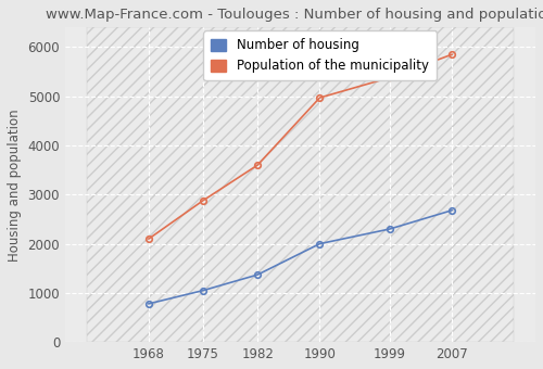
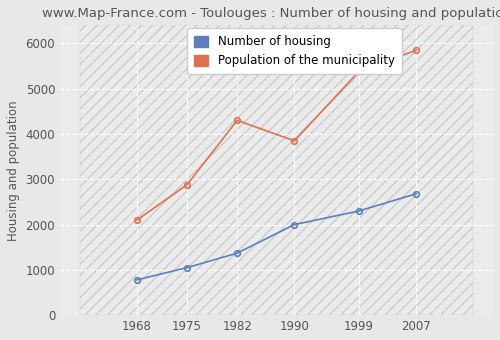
Population of the municipality/1982: 3600 -> 4300
Population of the municipality/1990: 4970 -> 3850
